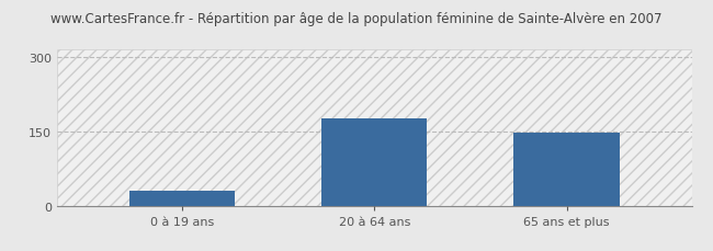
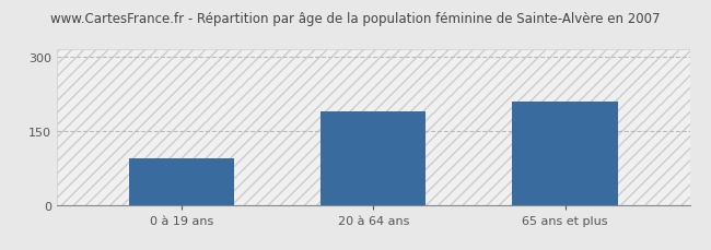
0 à 19 ans: 30 -> 95
20 à 64 ans: 175 -> 190
65 ans et plus: 148 -> 210
